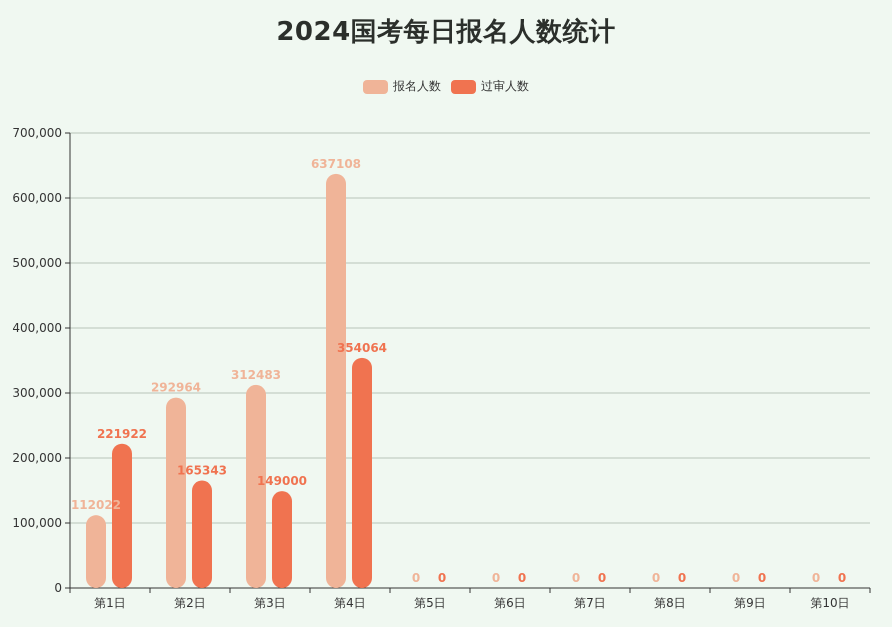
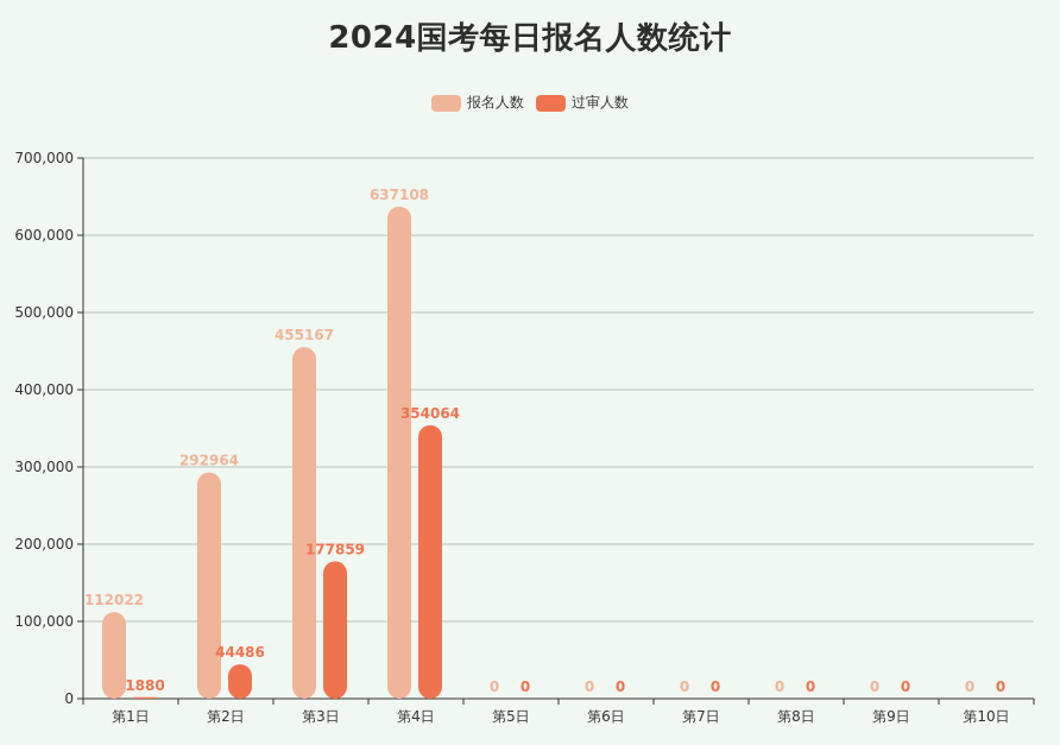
过审人数/第1日: 221922 -> 1880
过审人数/第2日: 165343 -> 44486
报名人数/第3日: 312483 -> 455167
过审人数/第3日: 149000 -> 177859
